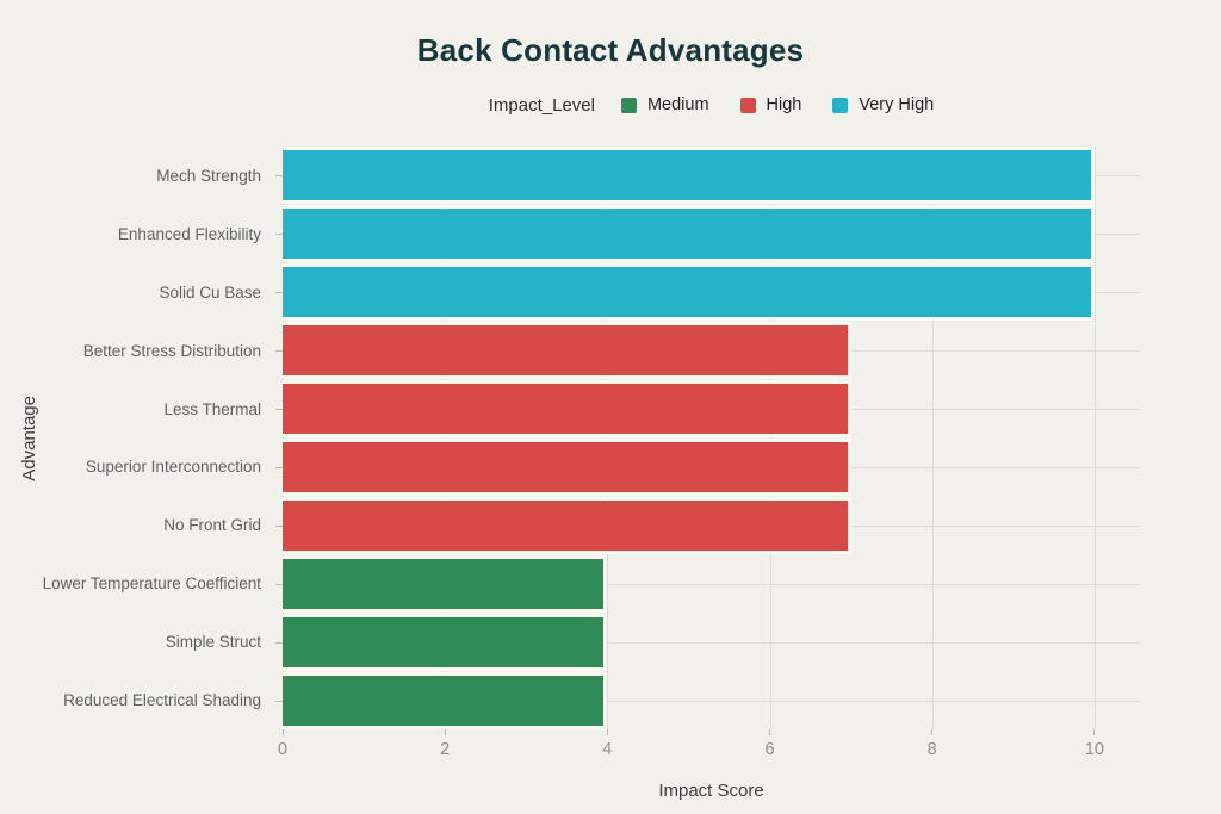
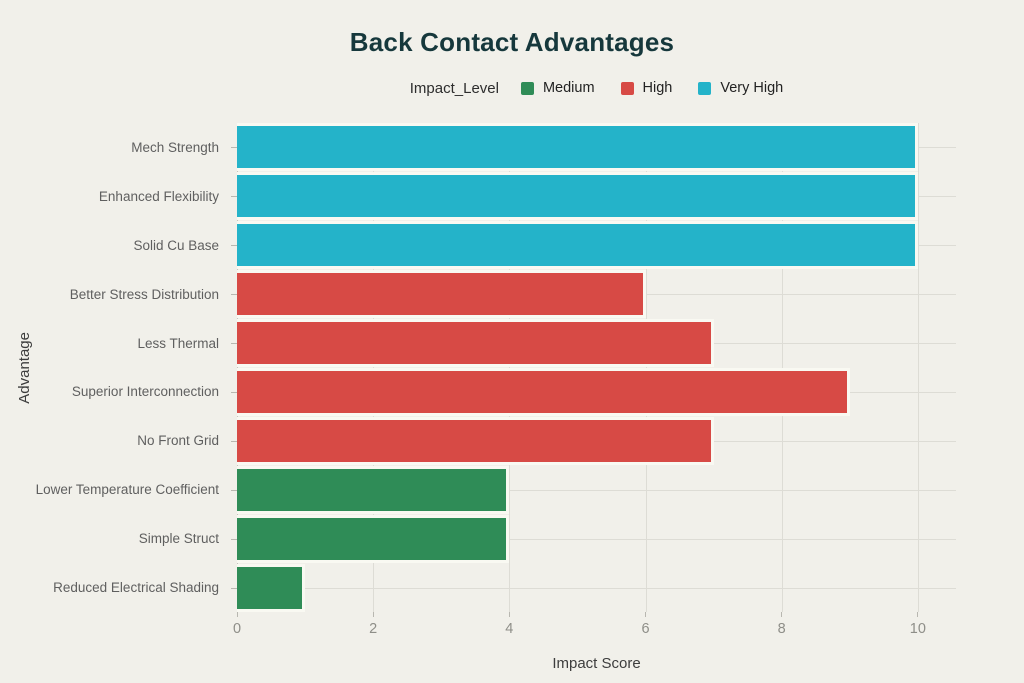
Better Stress Distribution: 7 -> 6
Superior Interconnection: 7 -> 9
Reduced Electrical Shading: 4 -> 1
